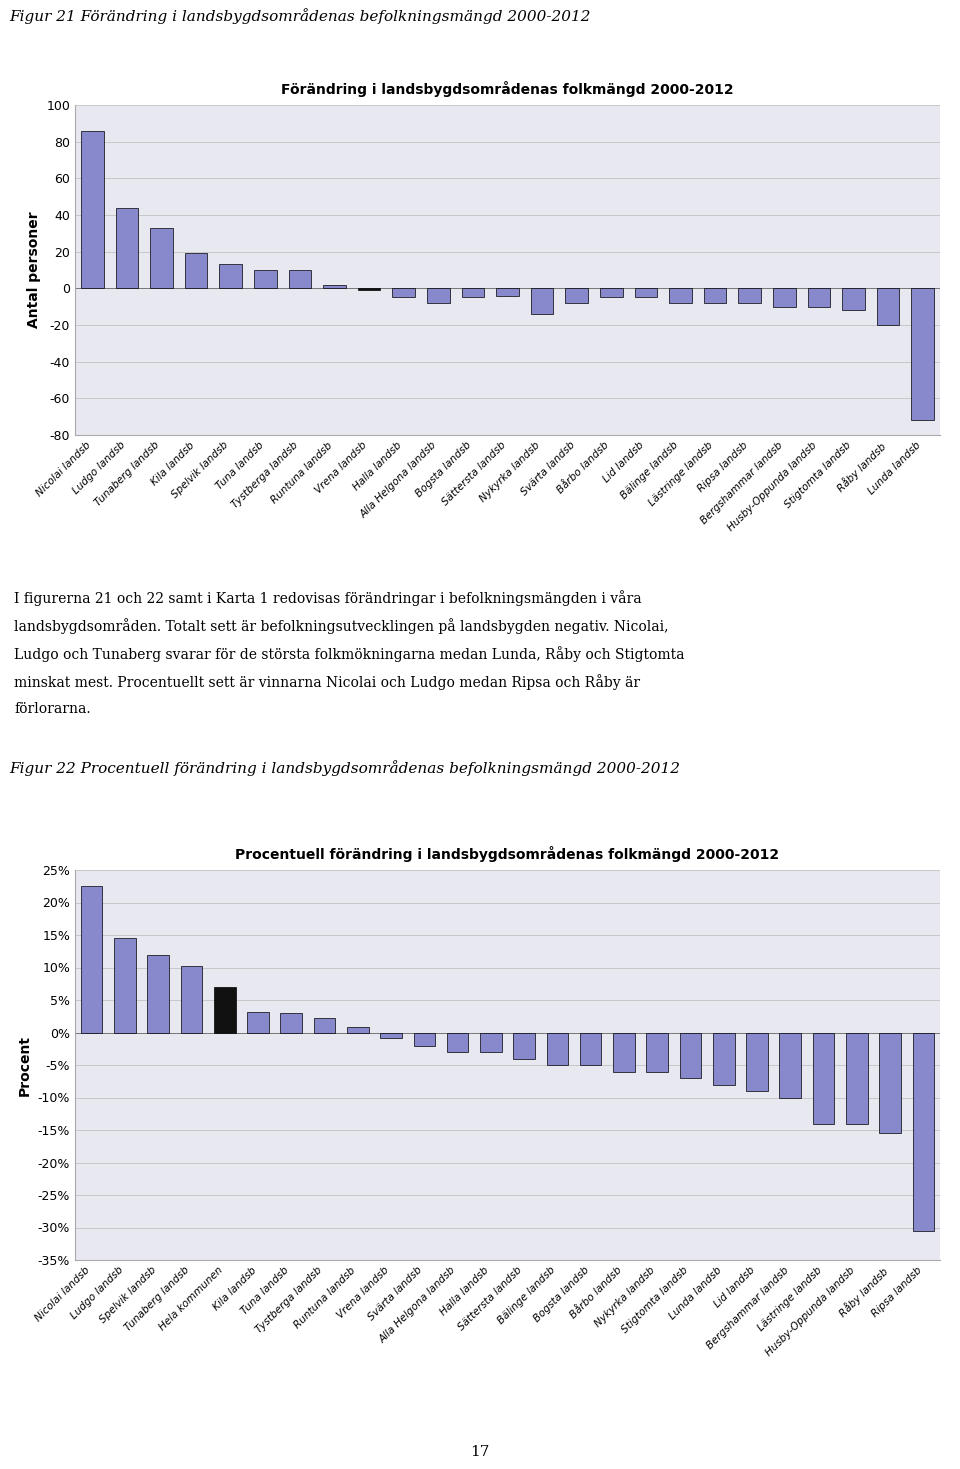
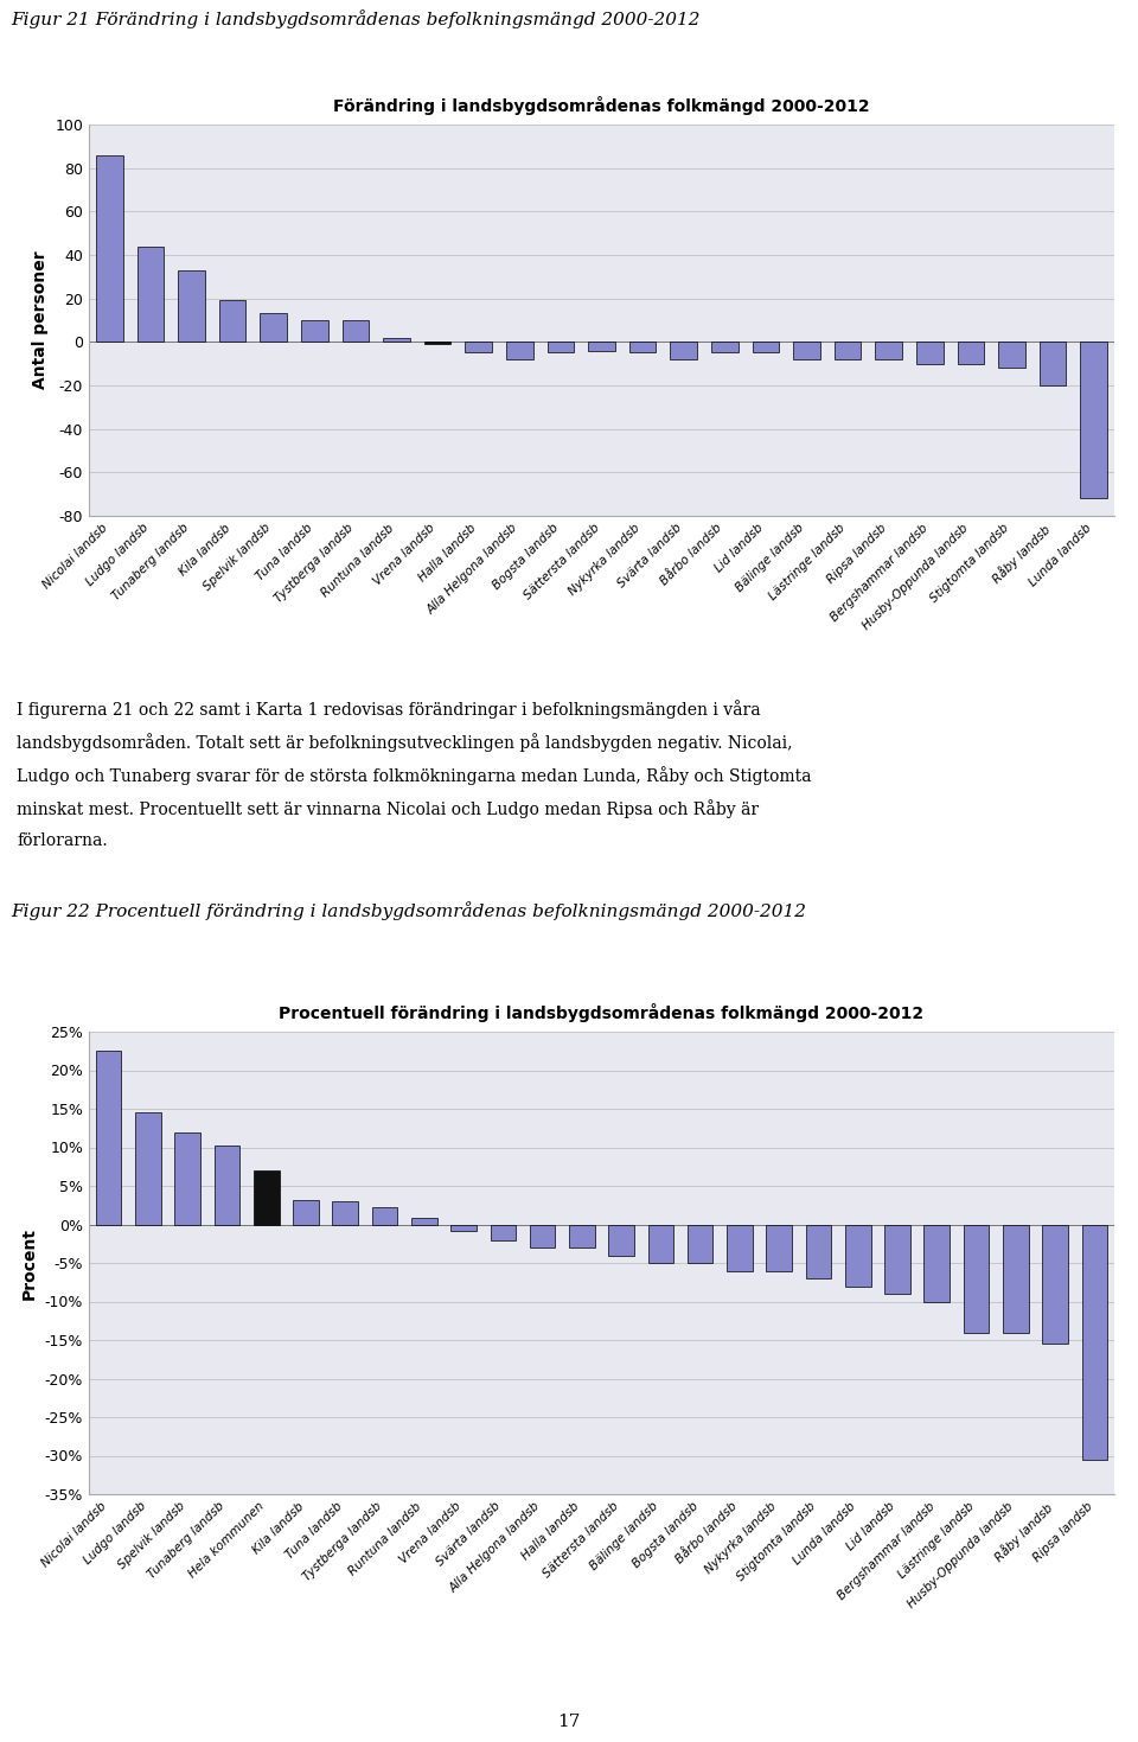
Förändring i landsbygdsområdenas folkmängd 2000-2012/Nykyrka landsb: -14 -> -5
